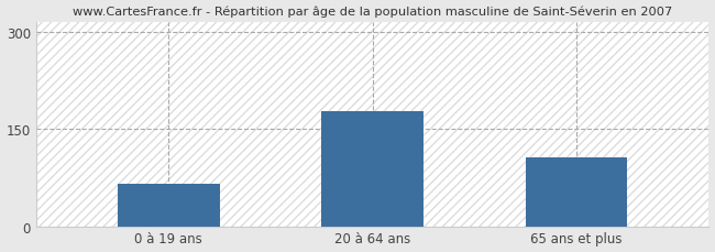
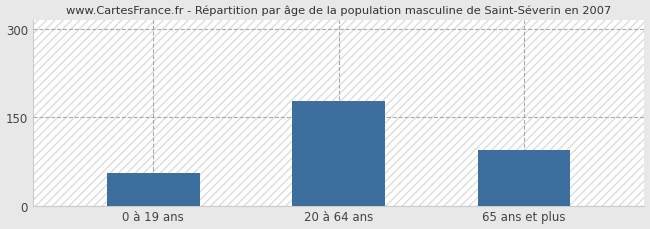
0 à 19 ans: 66 -> 55
65 ans et plus: 106 -> 95
